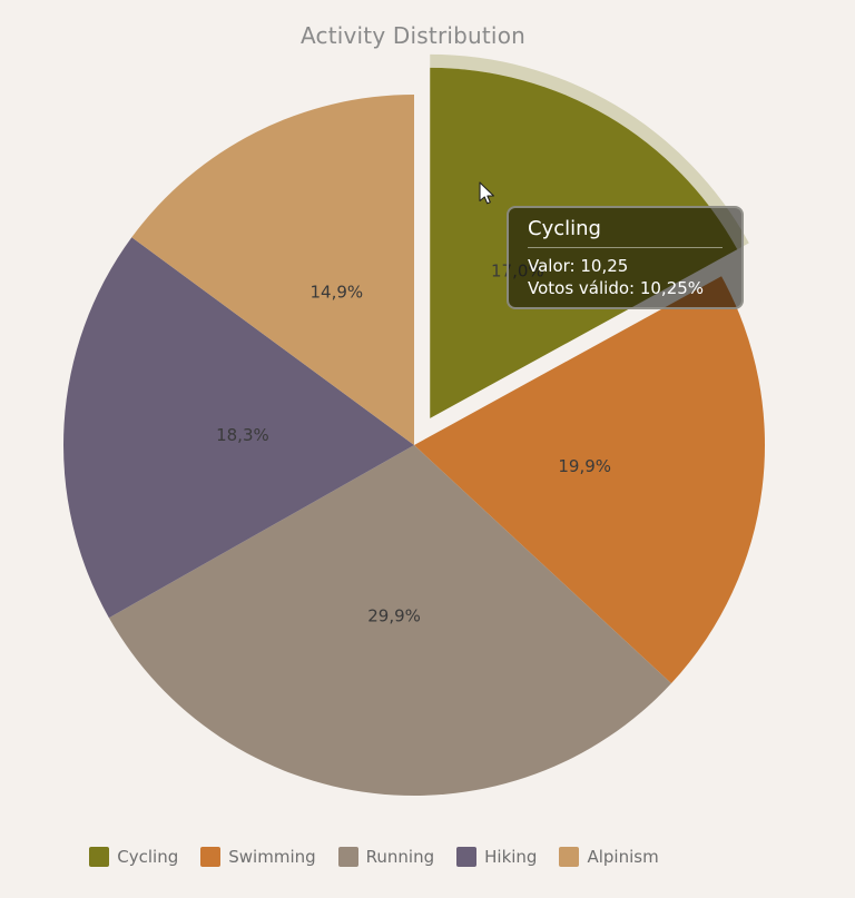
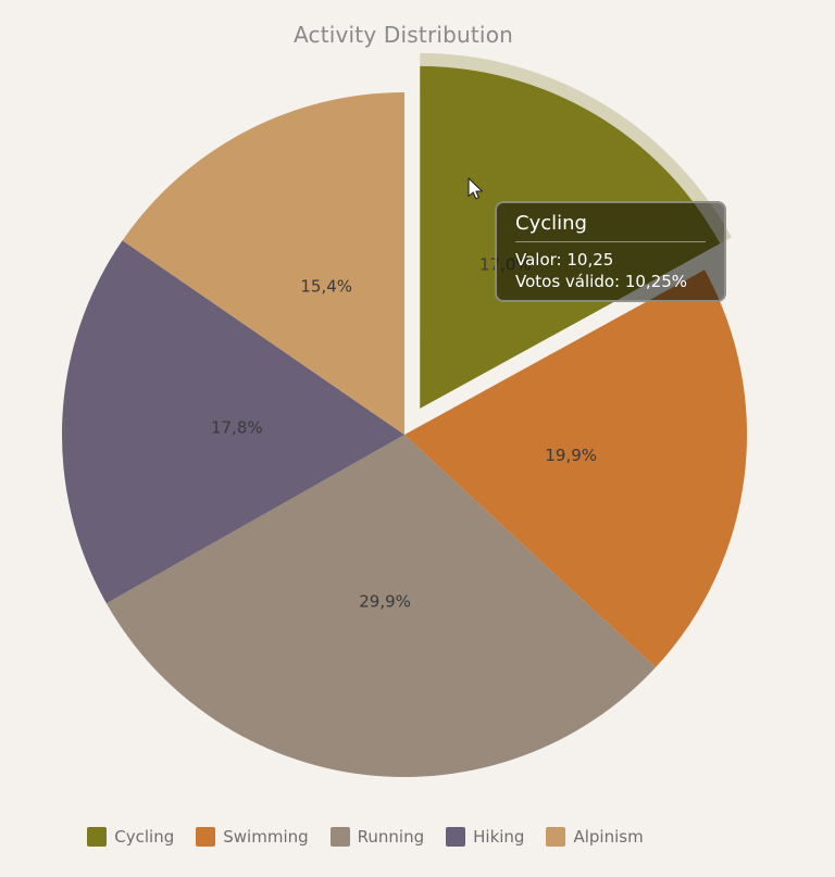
Hiking: 18,3% -> 17,8%
Alpinism: 14,9% -> 15,4%
